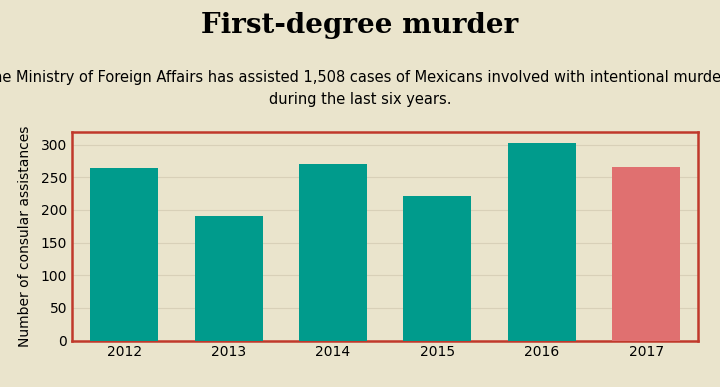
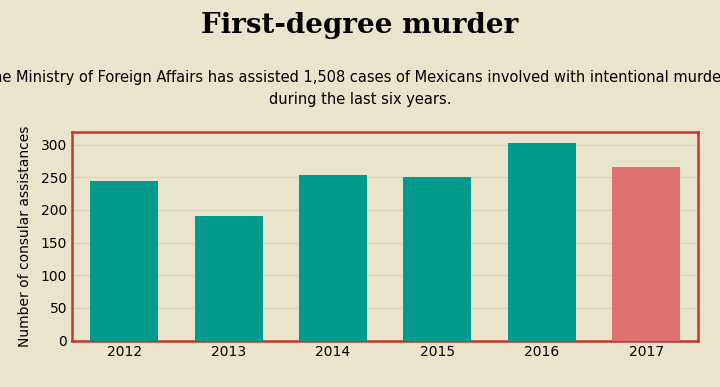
2012: 264 -> 245
2014: 270 -> 254
2015: 222 -> 250
